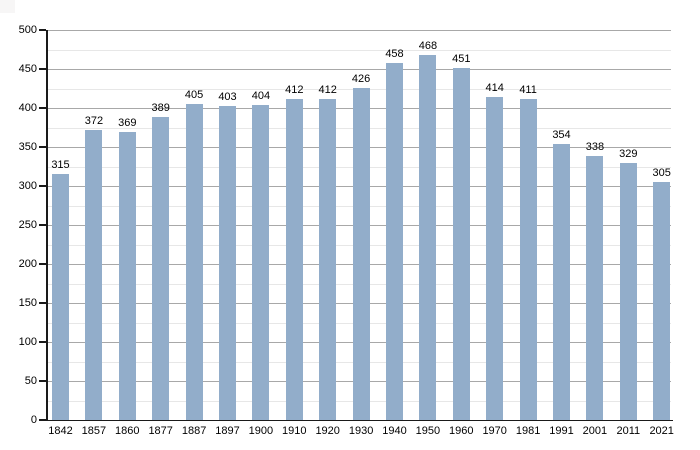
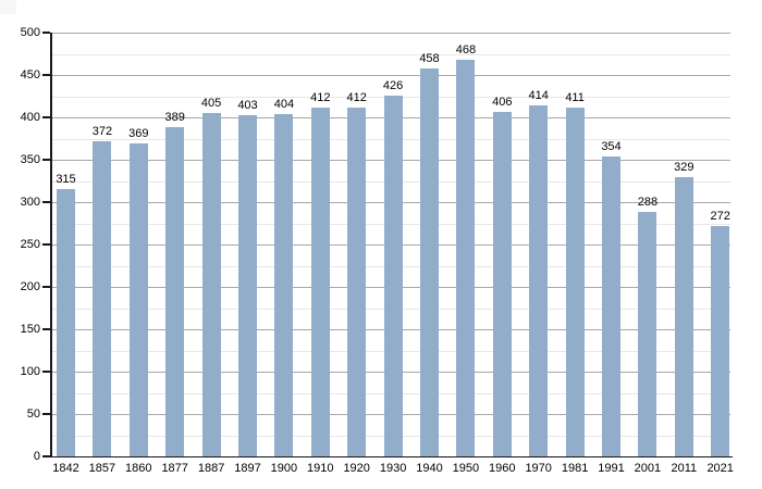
1960: 451 -> 406
2001: 338 -> 288
2021: 305 -> 272
